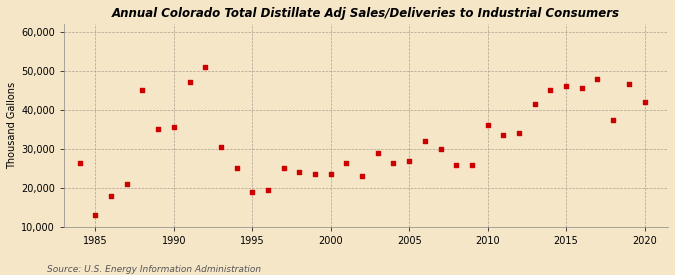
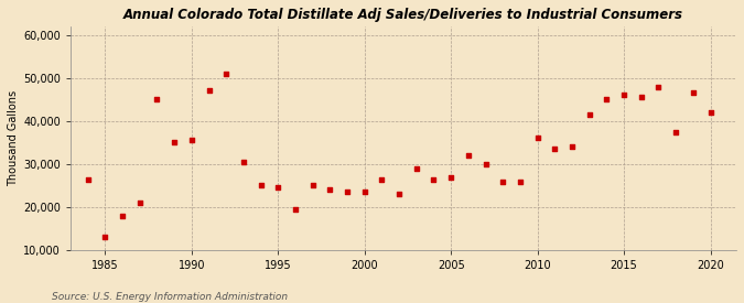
1995: 19,000 -> 24,500
